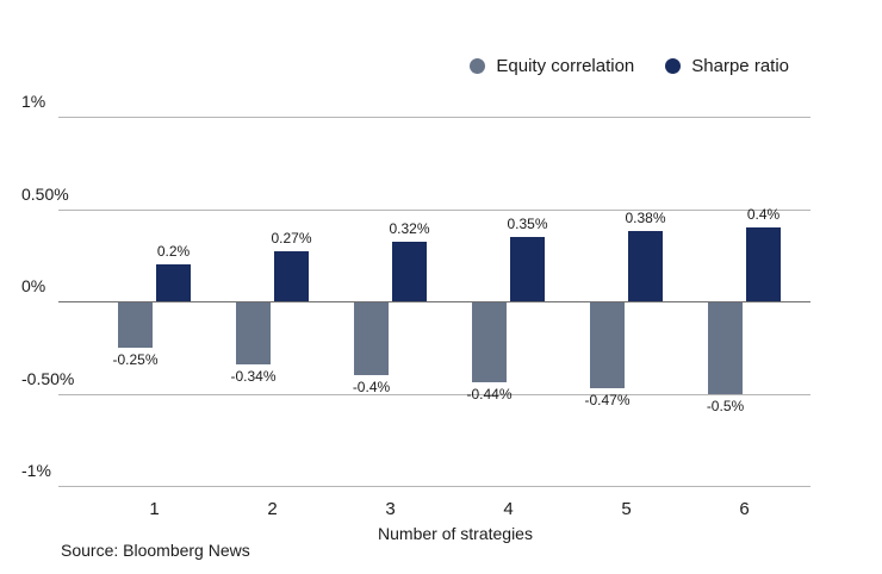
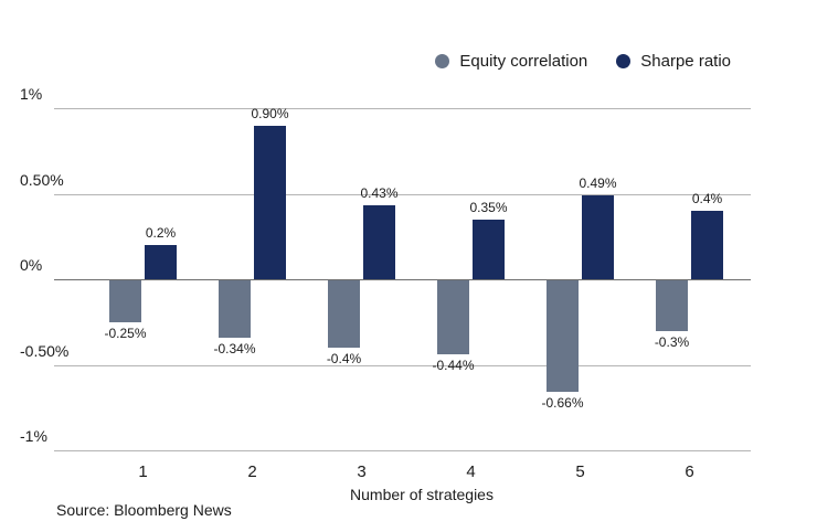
Sharpe ratio/2: 0.27% -> 0.90%
Sharpe ratio/3: 0.32% -> 0.43%
Equity correlation/5: -0.47% -> -0.66%
Sharpe ratio/5: 0.38% -> 0.49%
Equity correlation/6: -0.5% -> -0.3%
